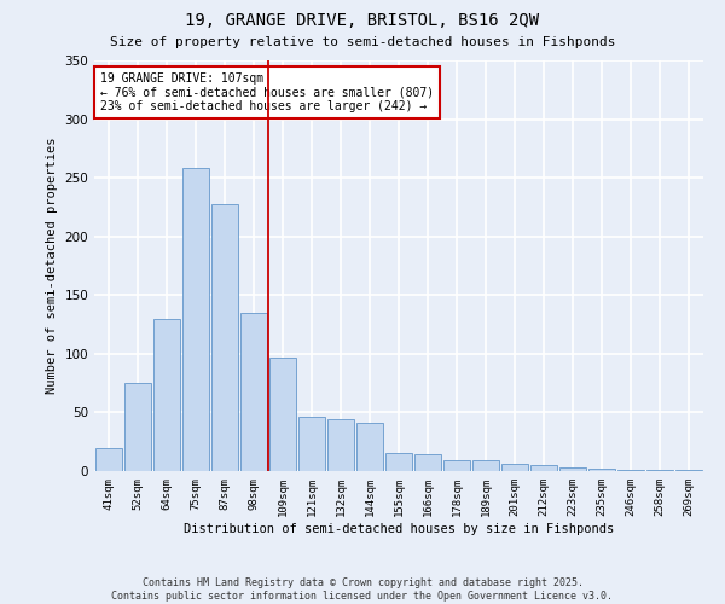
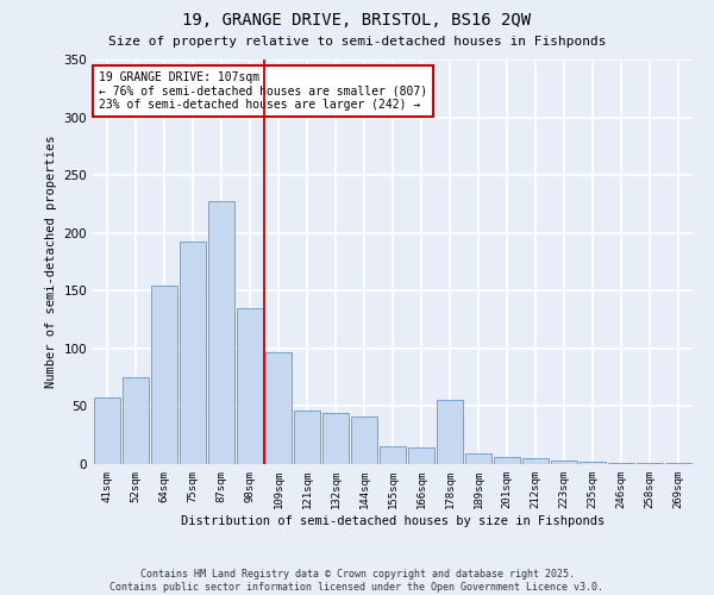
41sqm: 20 -> 58
64sqm: 130 -> 154
75sqm: 258 -> 192
178sqm: 9 -> 56
